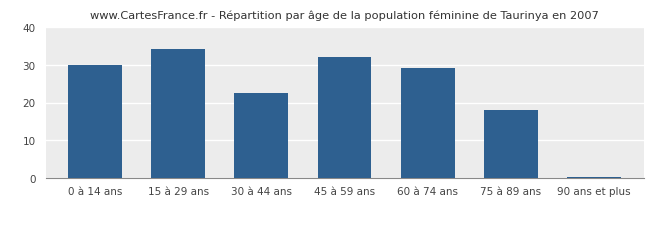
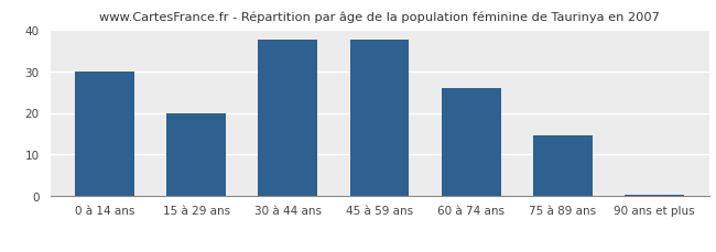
15 à 29 ans: 34.0 -> 20.0
30 à 44 ans: 22.5 -> 37.5
45 à 59 ans: 32.0 -> 37.5
60 à 74 ans: 29.0 -> 26.0
75 à 89 ans: 18.0 -> 14.5
